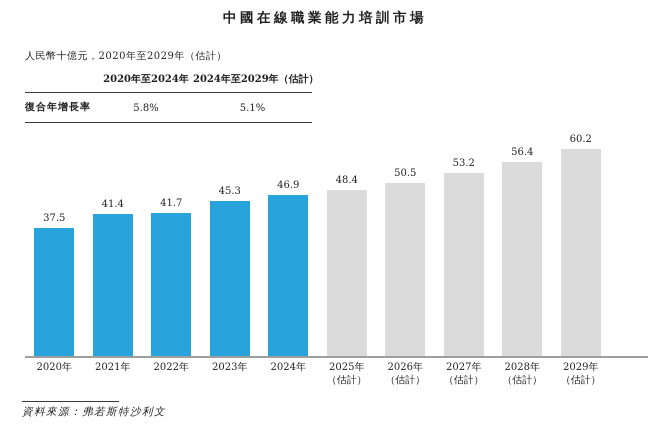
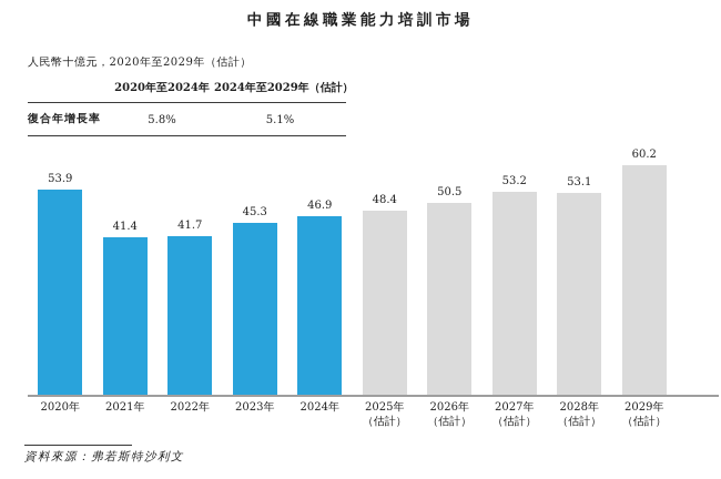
2020年: 37.5 -> 53.9
2028年: 56.4 -> 53.1
